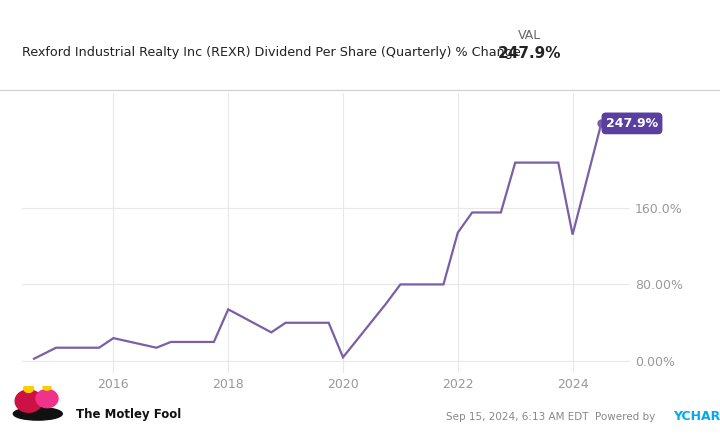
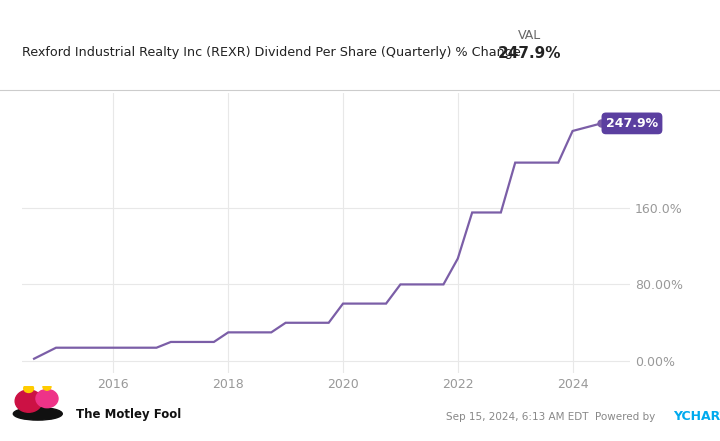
2016: 24% -> 14%
2018: 54% -> 30%
2020: 4% -> 60%
2022: 134% -> 107%
2024: 132% -> 240%
